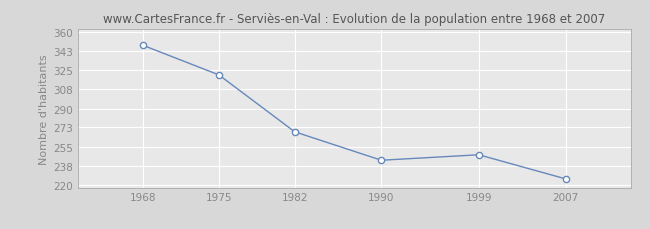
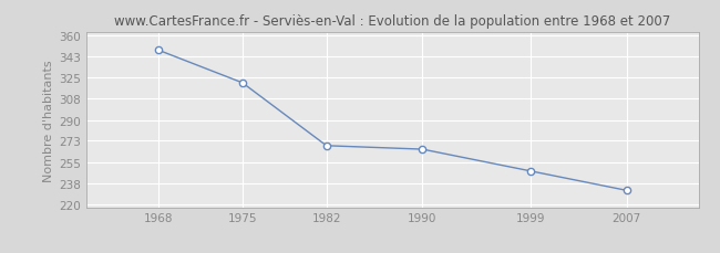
1990: 243 -> 266
2007: 226 -> 232
